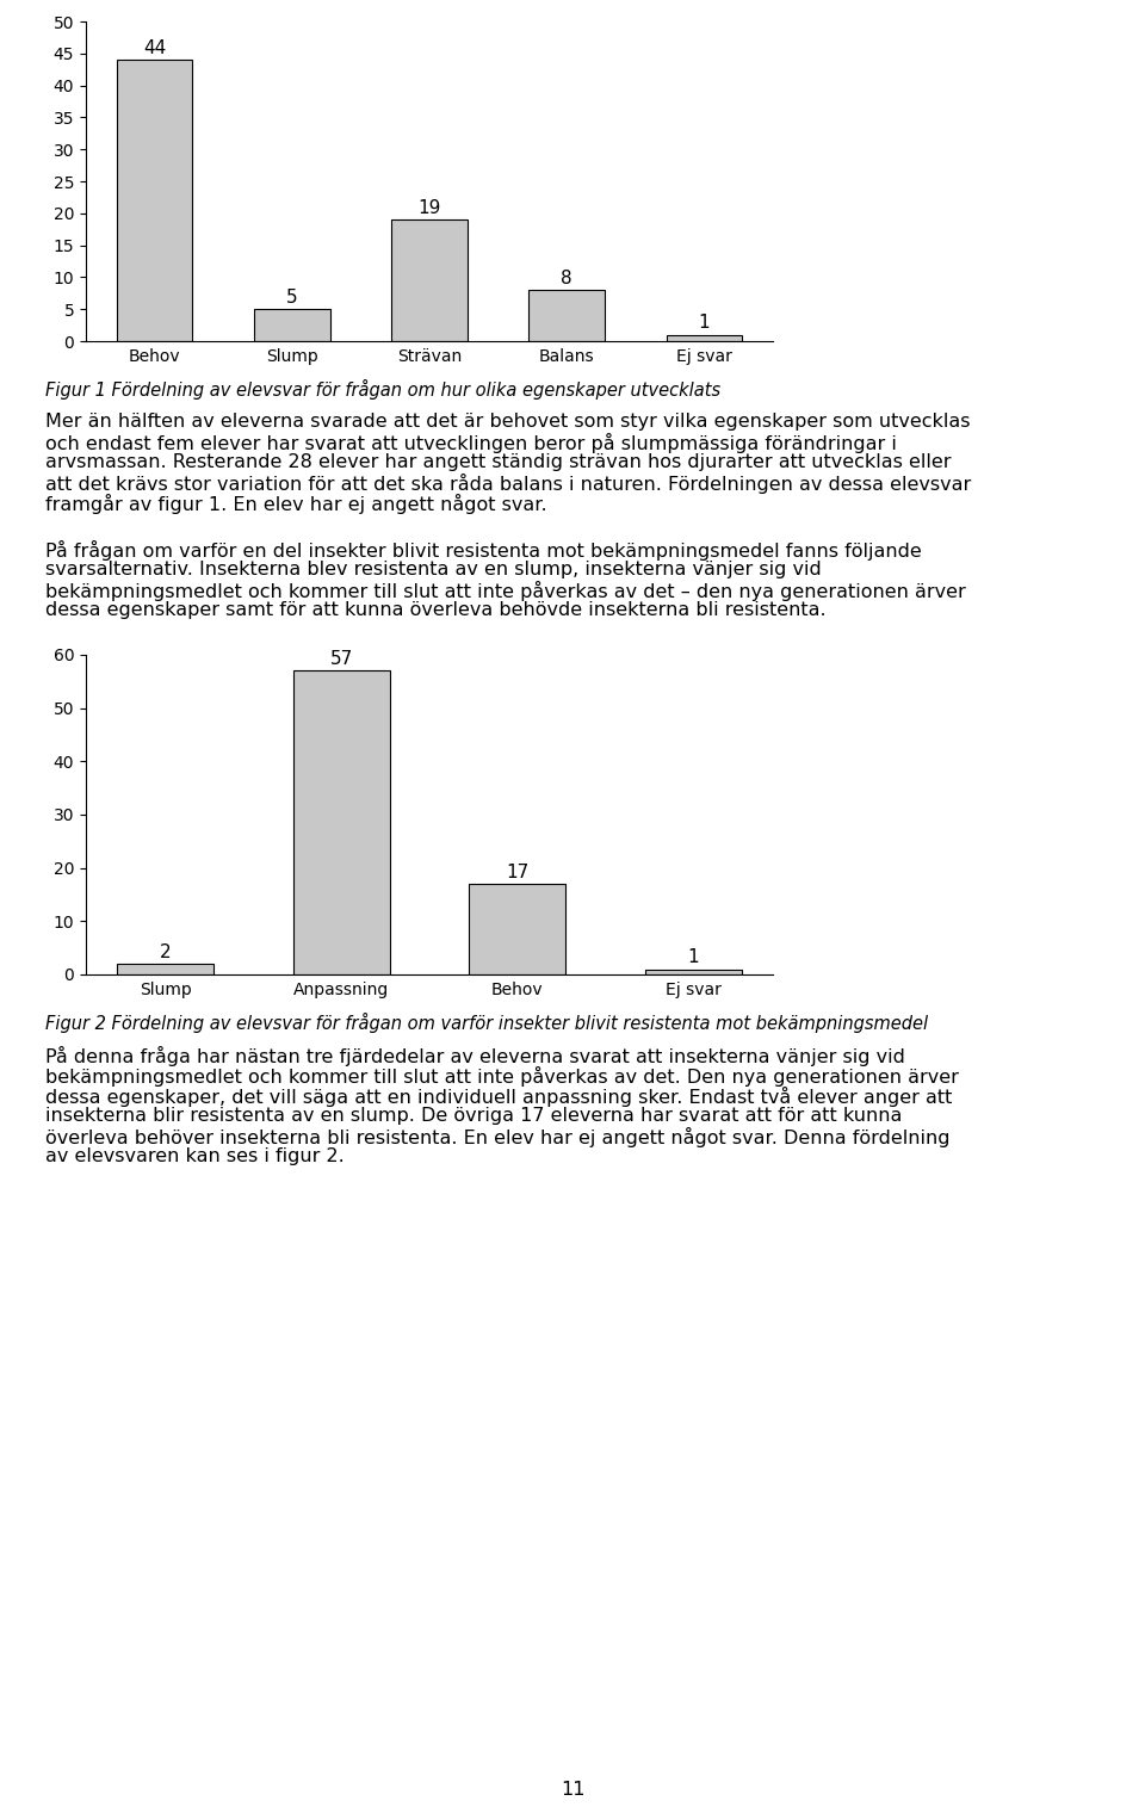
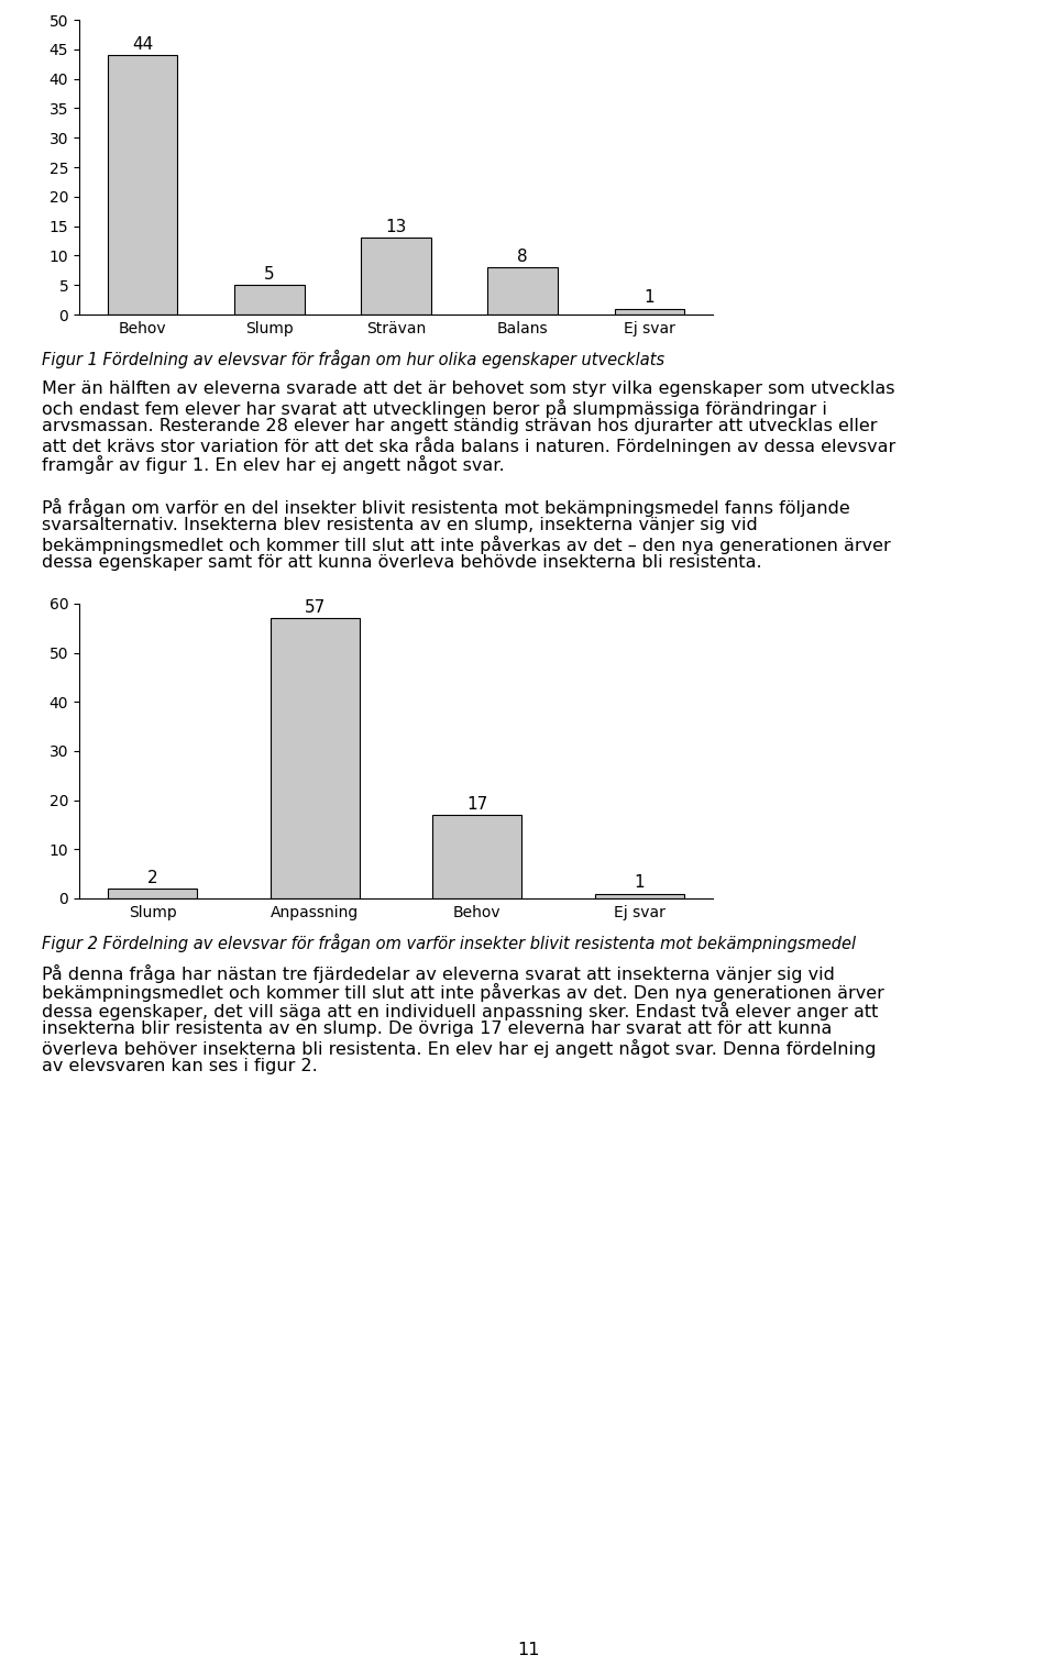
Strävan: 19 -> 13
